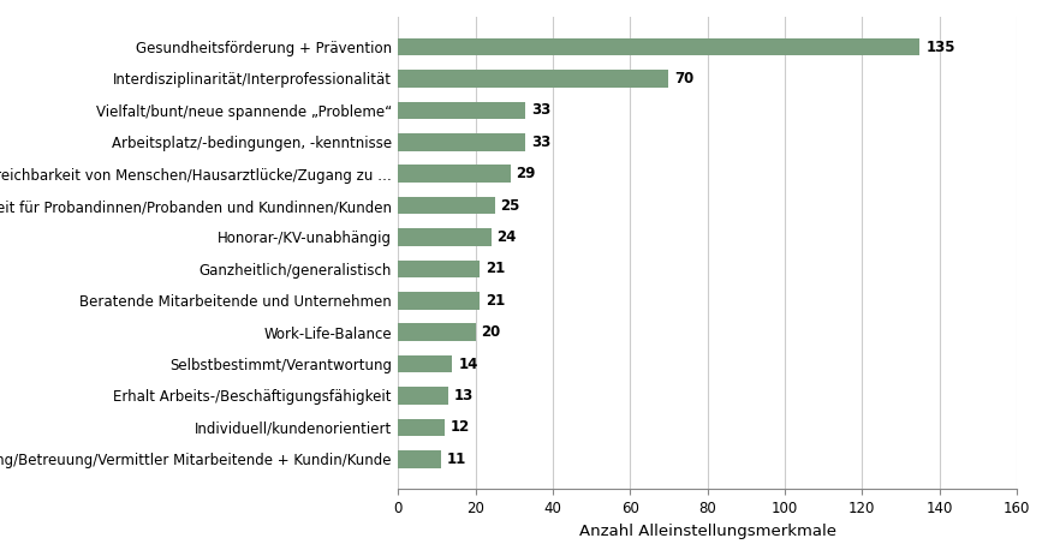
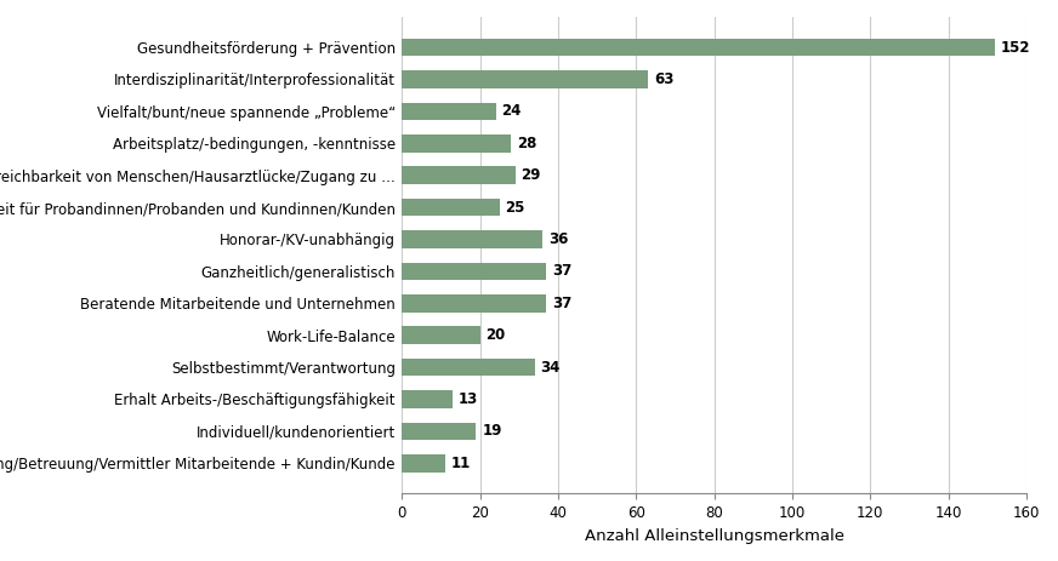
Gesundheitsförderung + Prävention: 135 -> 152
Interdisziplinarität/Interprofessionalität: 70 -> 63
Vielfalt/bunt/neue spannende „Probleme“: 33 -> 24
Arbeitsplatz/-bedingungen, -kenntnisse: 33 -> 28
Honorar-/KV-unabhängig: 24 -> 36
Ganzheitlich/generalistisch: 21 -> 37
Beratende Mitarbeitende und Unternehmen: 21 -> 37
Selbstbestimmt/Verantwortung: 14 -> 34
Individuell/kundenorientiert: 12 -> 19
